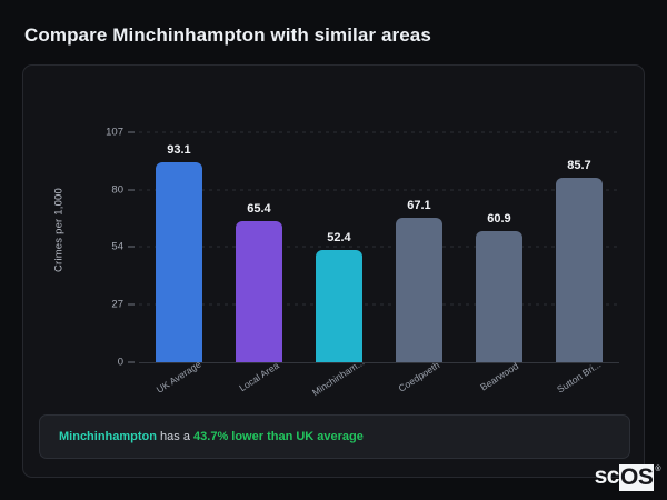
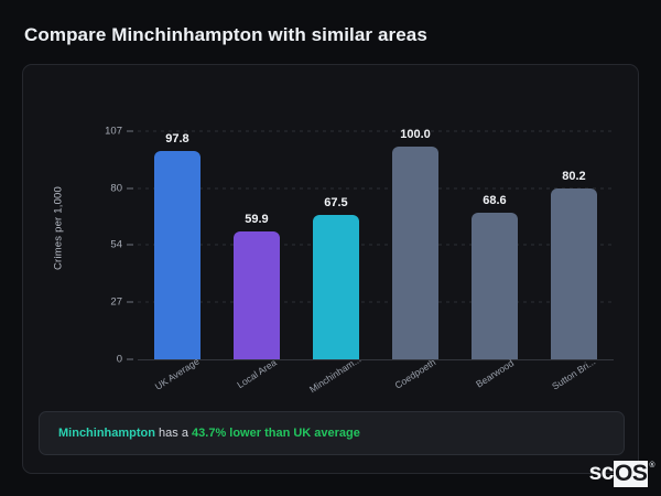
UK Average: 93.1 -> 97.8
Local Area: 65.4 -> 59.9
Minchinham...: 52.4 -> 67.5
Coedpoeth: 67.1 -> 100.0
Bearwood: 60.9 -> 68.6
Sutton Bri...: 85.7 -> 80.2
